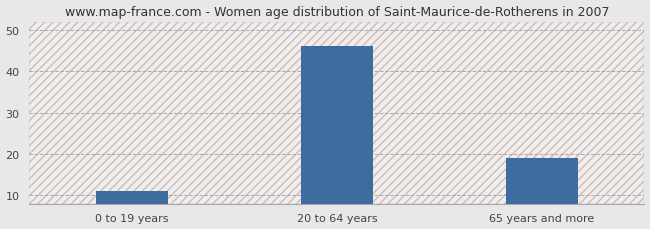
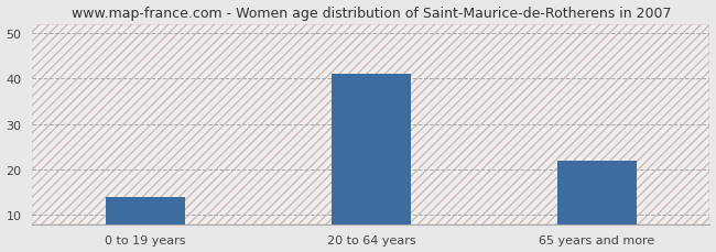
0 to 19 years: 11 -> 14
20 to 64 years: 46 -> 41
65 years and more: 19 -> 22
